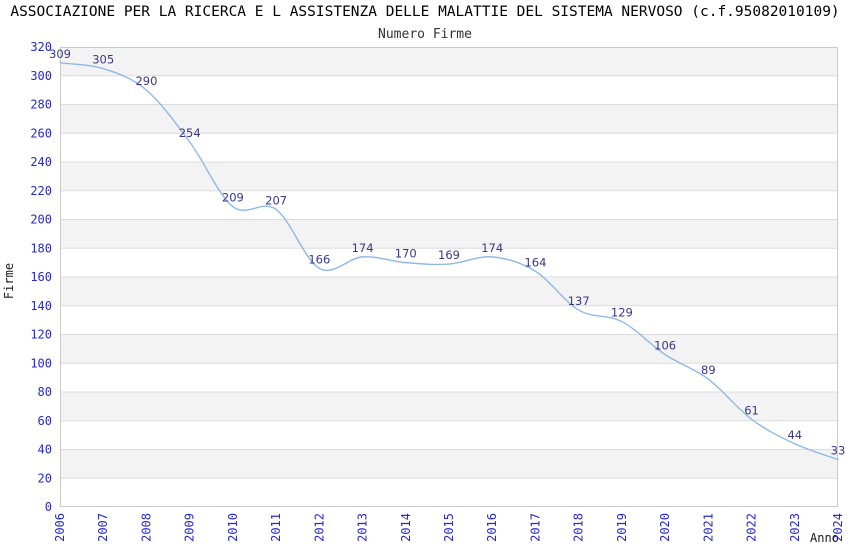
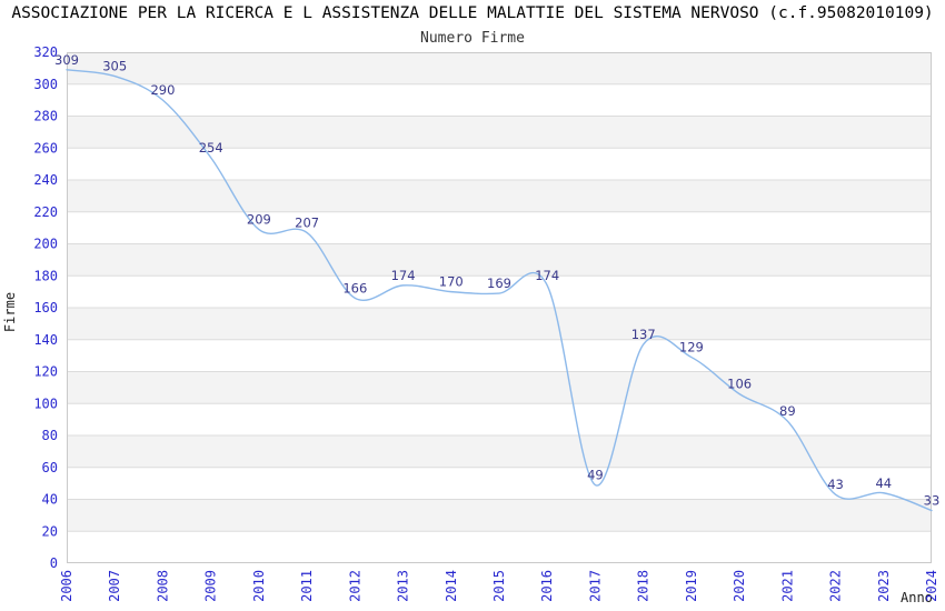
2017: 164 -> 49
2022: 61 -> 43
